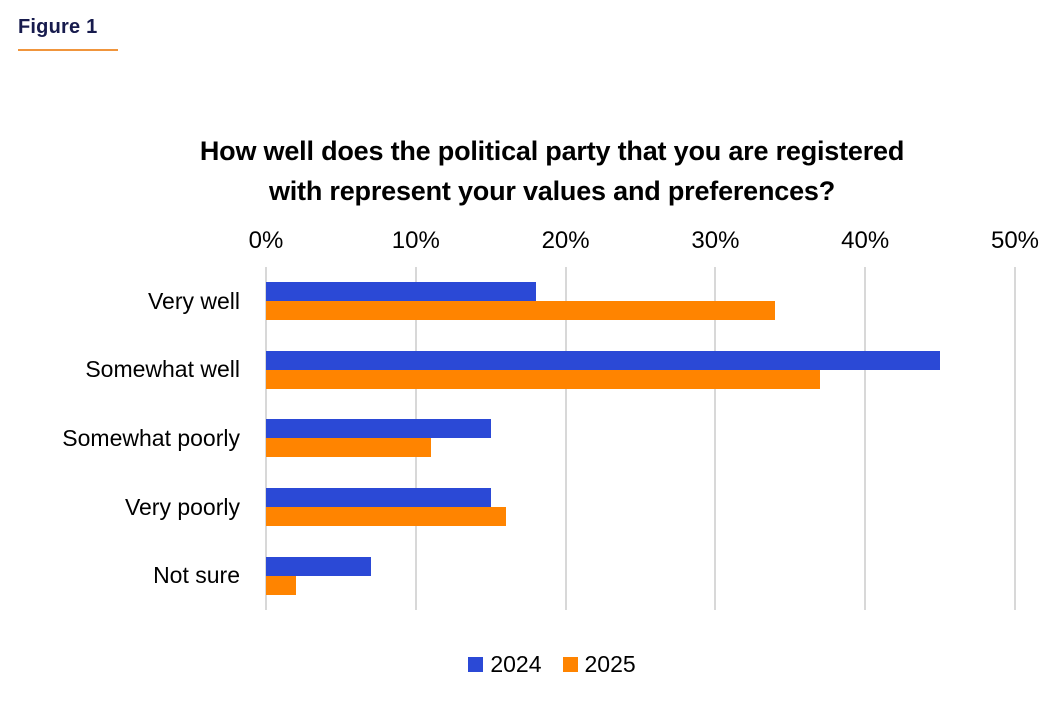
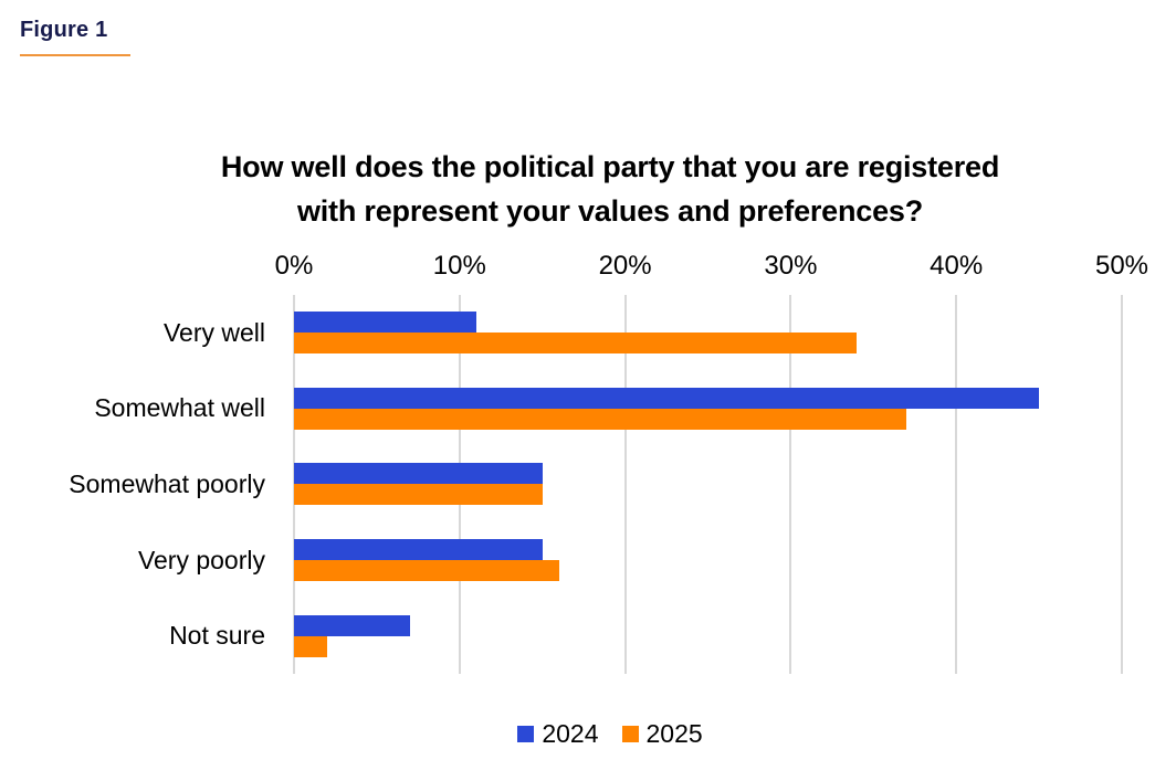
2024/Very well: 18% -> 11%
2025/Somewhat poorly: 11% -> 15%
